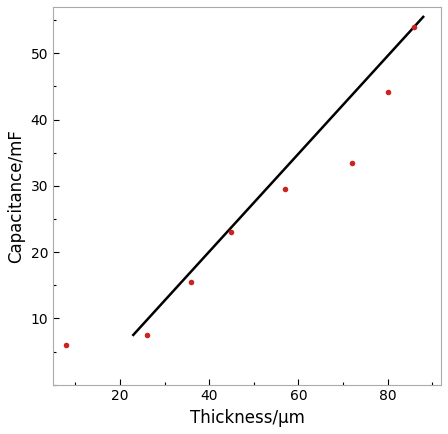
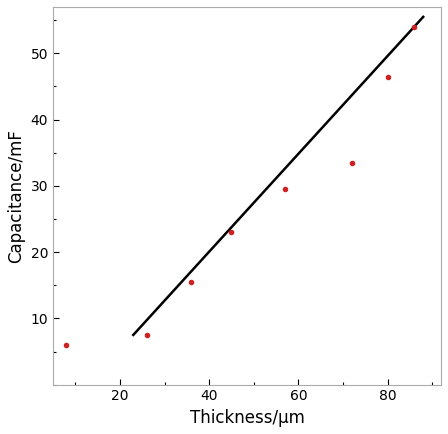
80: 44.2 -> 46.5
